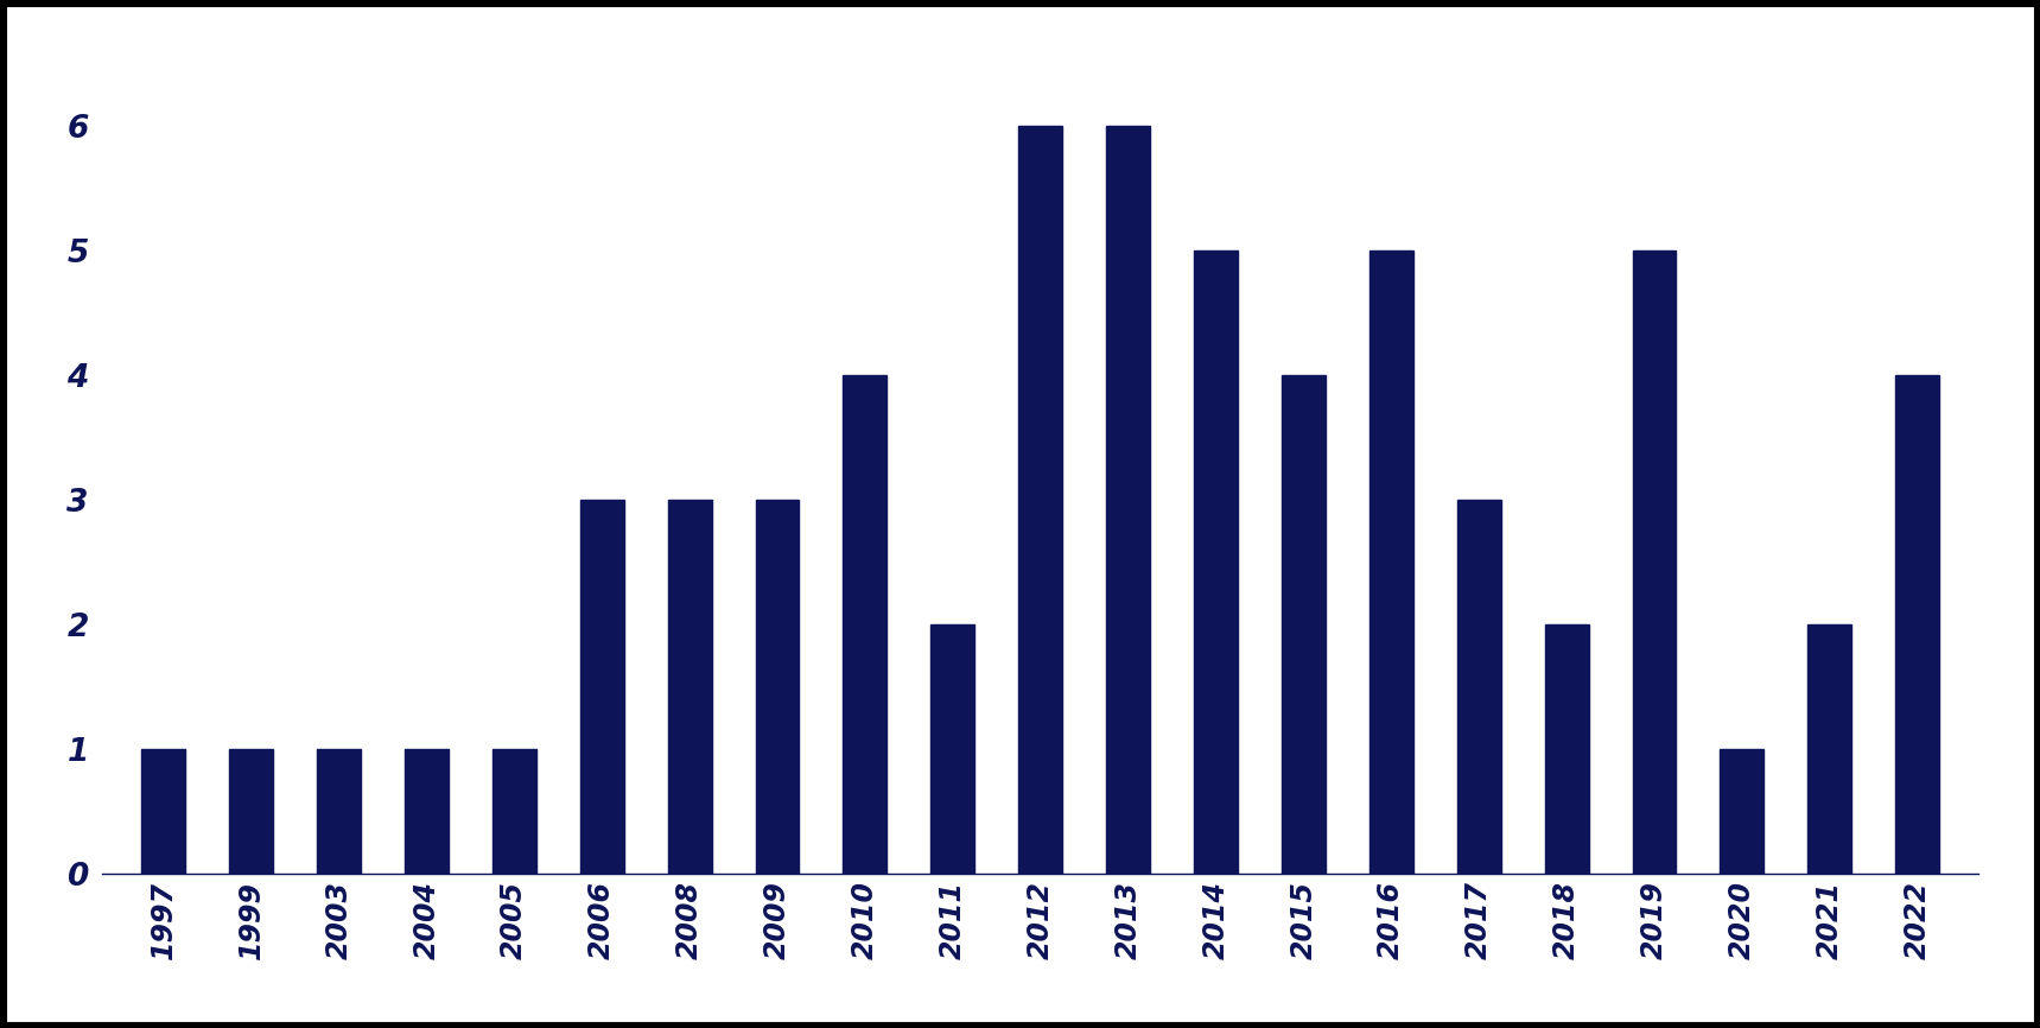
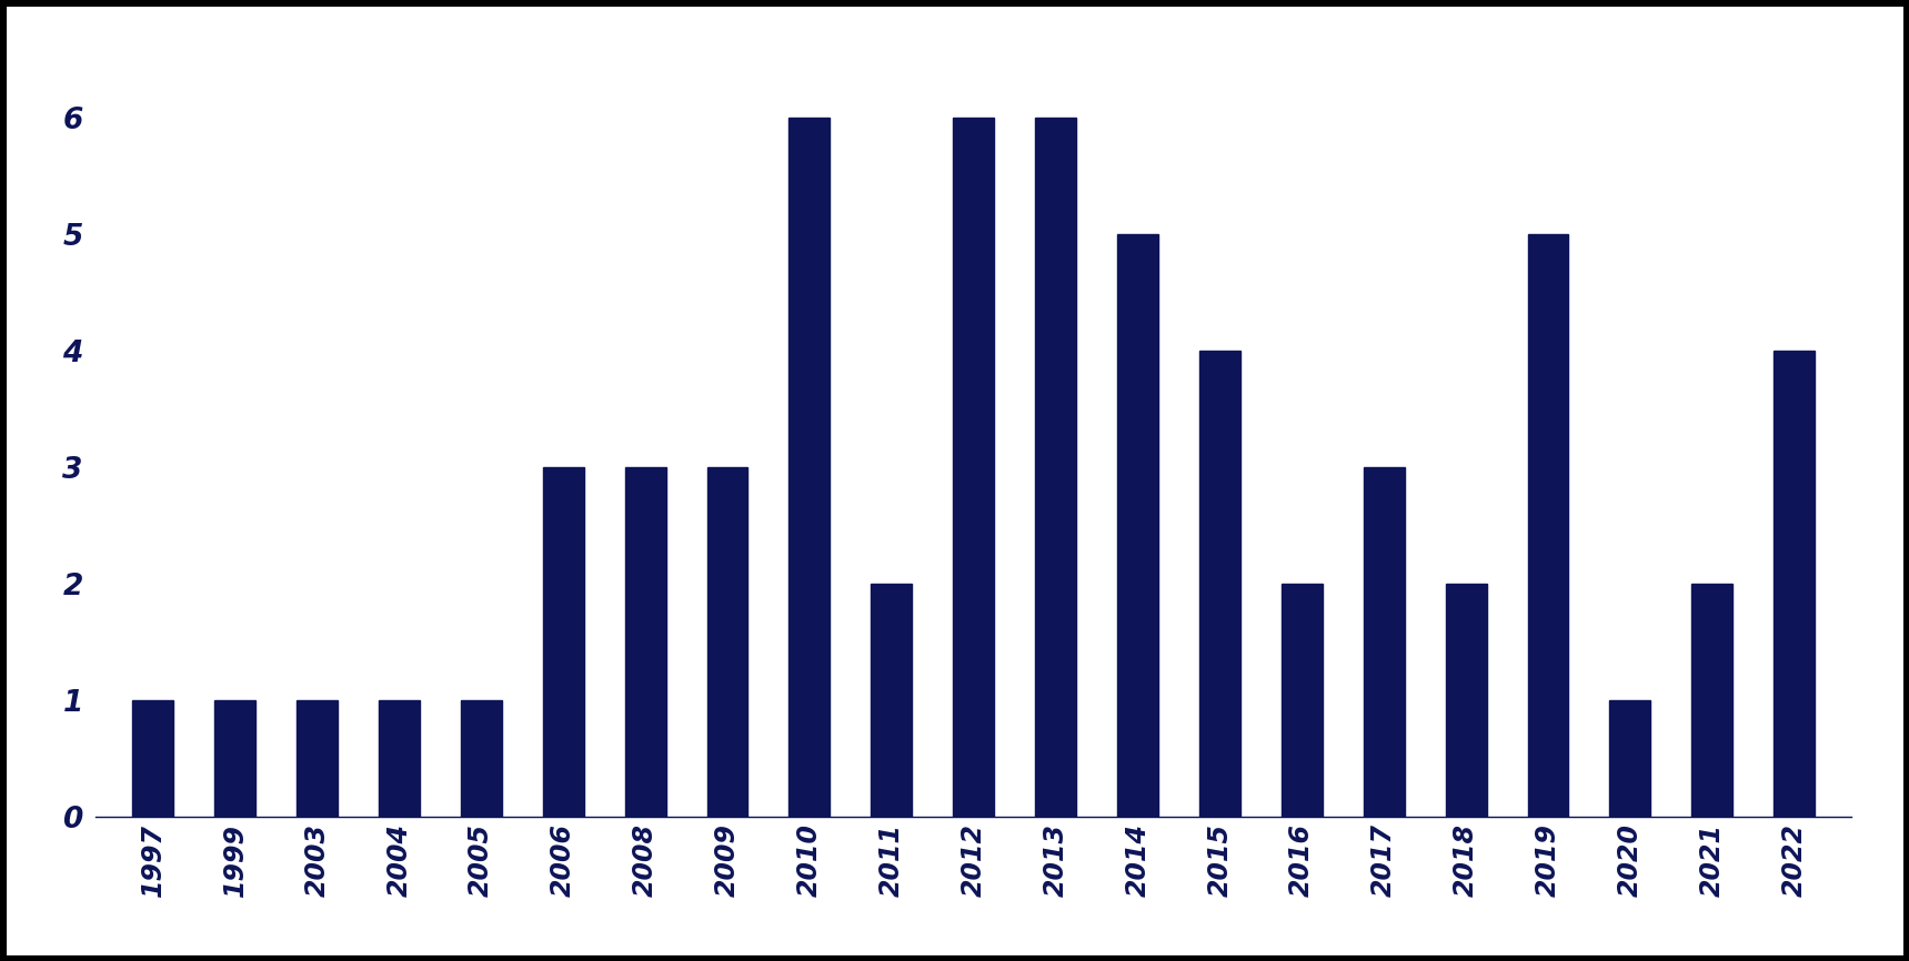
2010: 4 -> 6
2016: 5 -> 2
